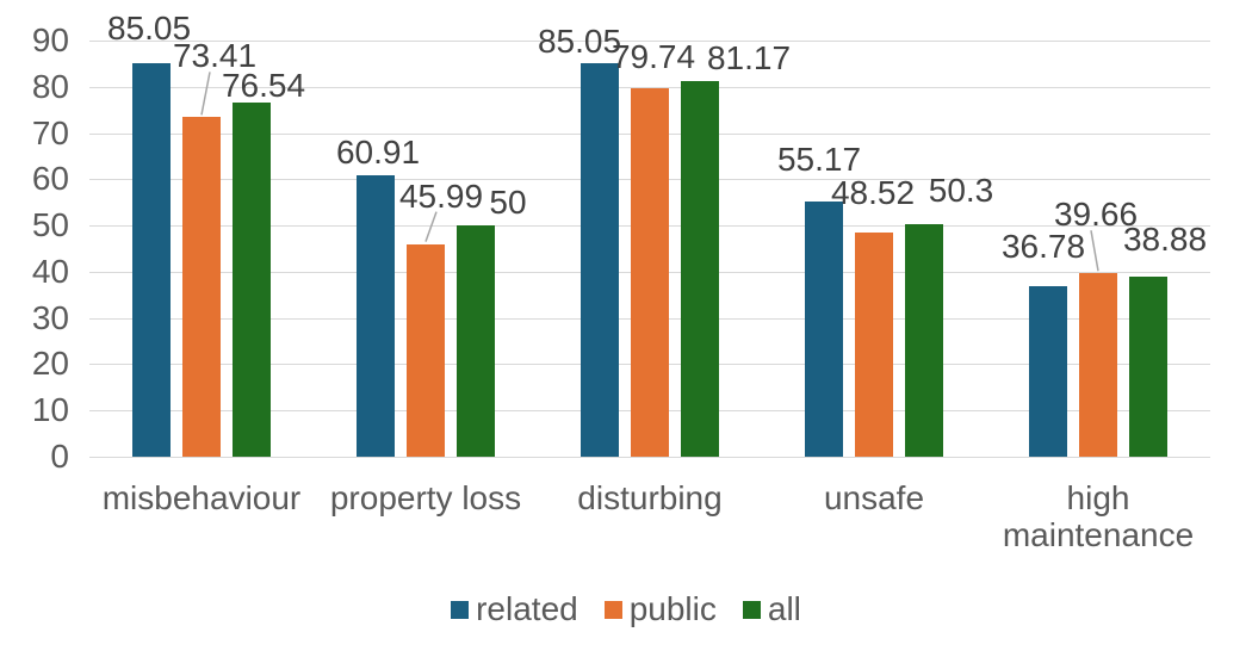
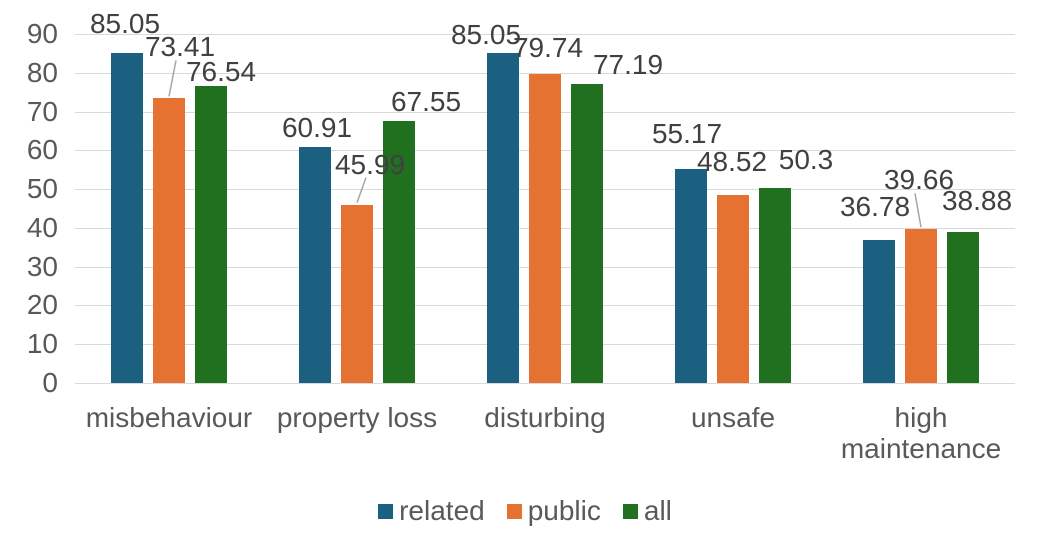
all/property loss: 50 -> 67.55
all/disturbing: 81.17 -> 77.19
